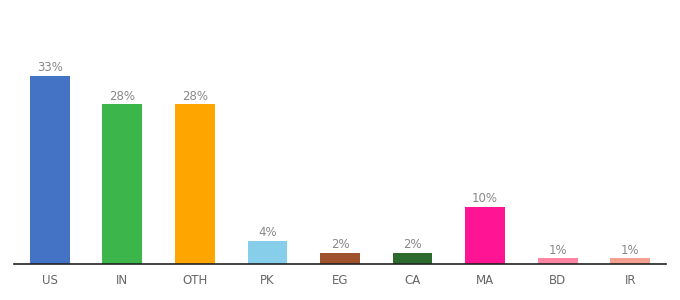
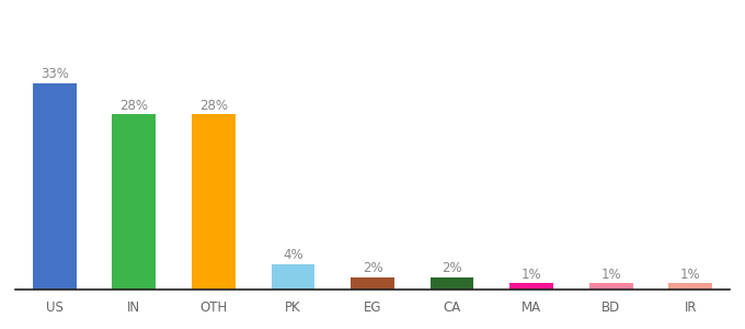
MA: 10% -> 1%
